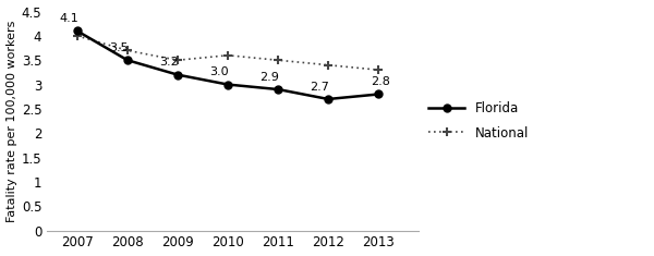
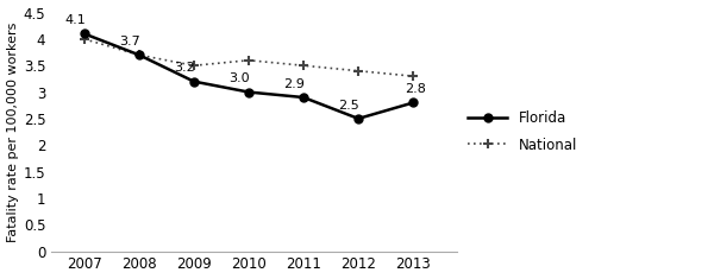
Florida/2008: 3.5 -> 3.7
Florida/2012: 2.7 -> 2.5
